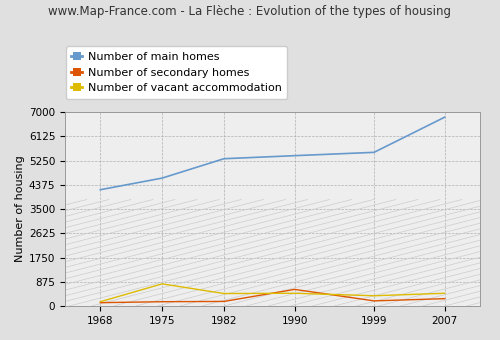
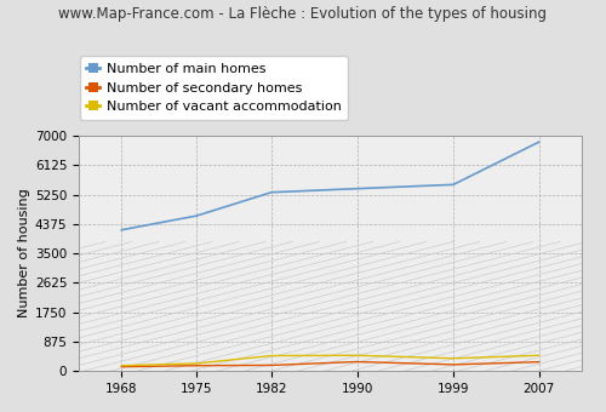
Number of vacant accommodation/1975: 800 -> 220
Number of secondary homes/1990: 600 -> 270
